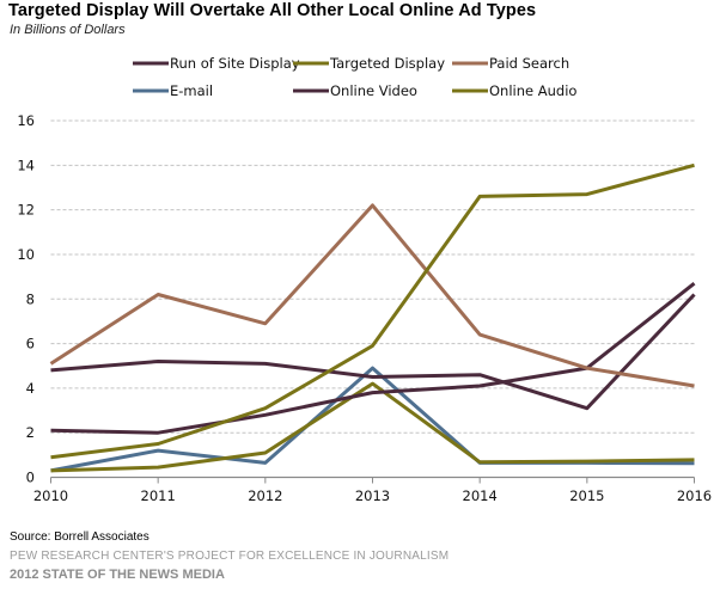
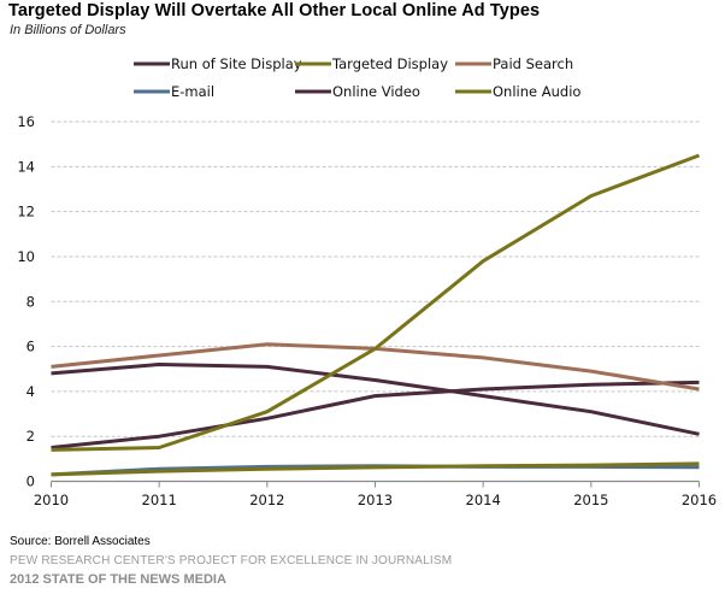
Targeted Display/2010: 0.9 -> 1.4
Online Video/2010: 2.1 -> 1.5
Paid Search/2011: 8.2 -> 5.6
E-mail/2011: 1.2 -> 0.6
Paid Search/2012: 6.9 -> 6.1
Online Audio/2012: 1.1 -> 0.6
Paid Search/2013: 12.2 -> 5.9
E-mail/2013: 4.9 -> 0.7
Online Audio/2013: 4.2 -> 0.6
Run of Site Display/2014: 4.6 -> 3.8
Targeted Display/2014: 12.6 -> 9.8
Paid Search/2014: 6.4 -> 5.5
Online Video/2015: 4.9 -> 4.3
Run of Site Display/2016: 8.2 -> 2.1
Targeted Display/2016: 14.0 -> 14.5
Online Video/2016: 8.7 -> 4.4
